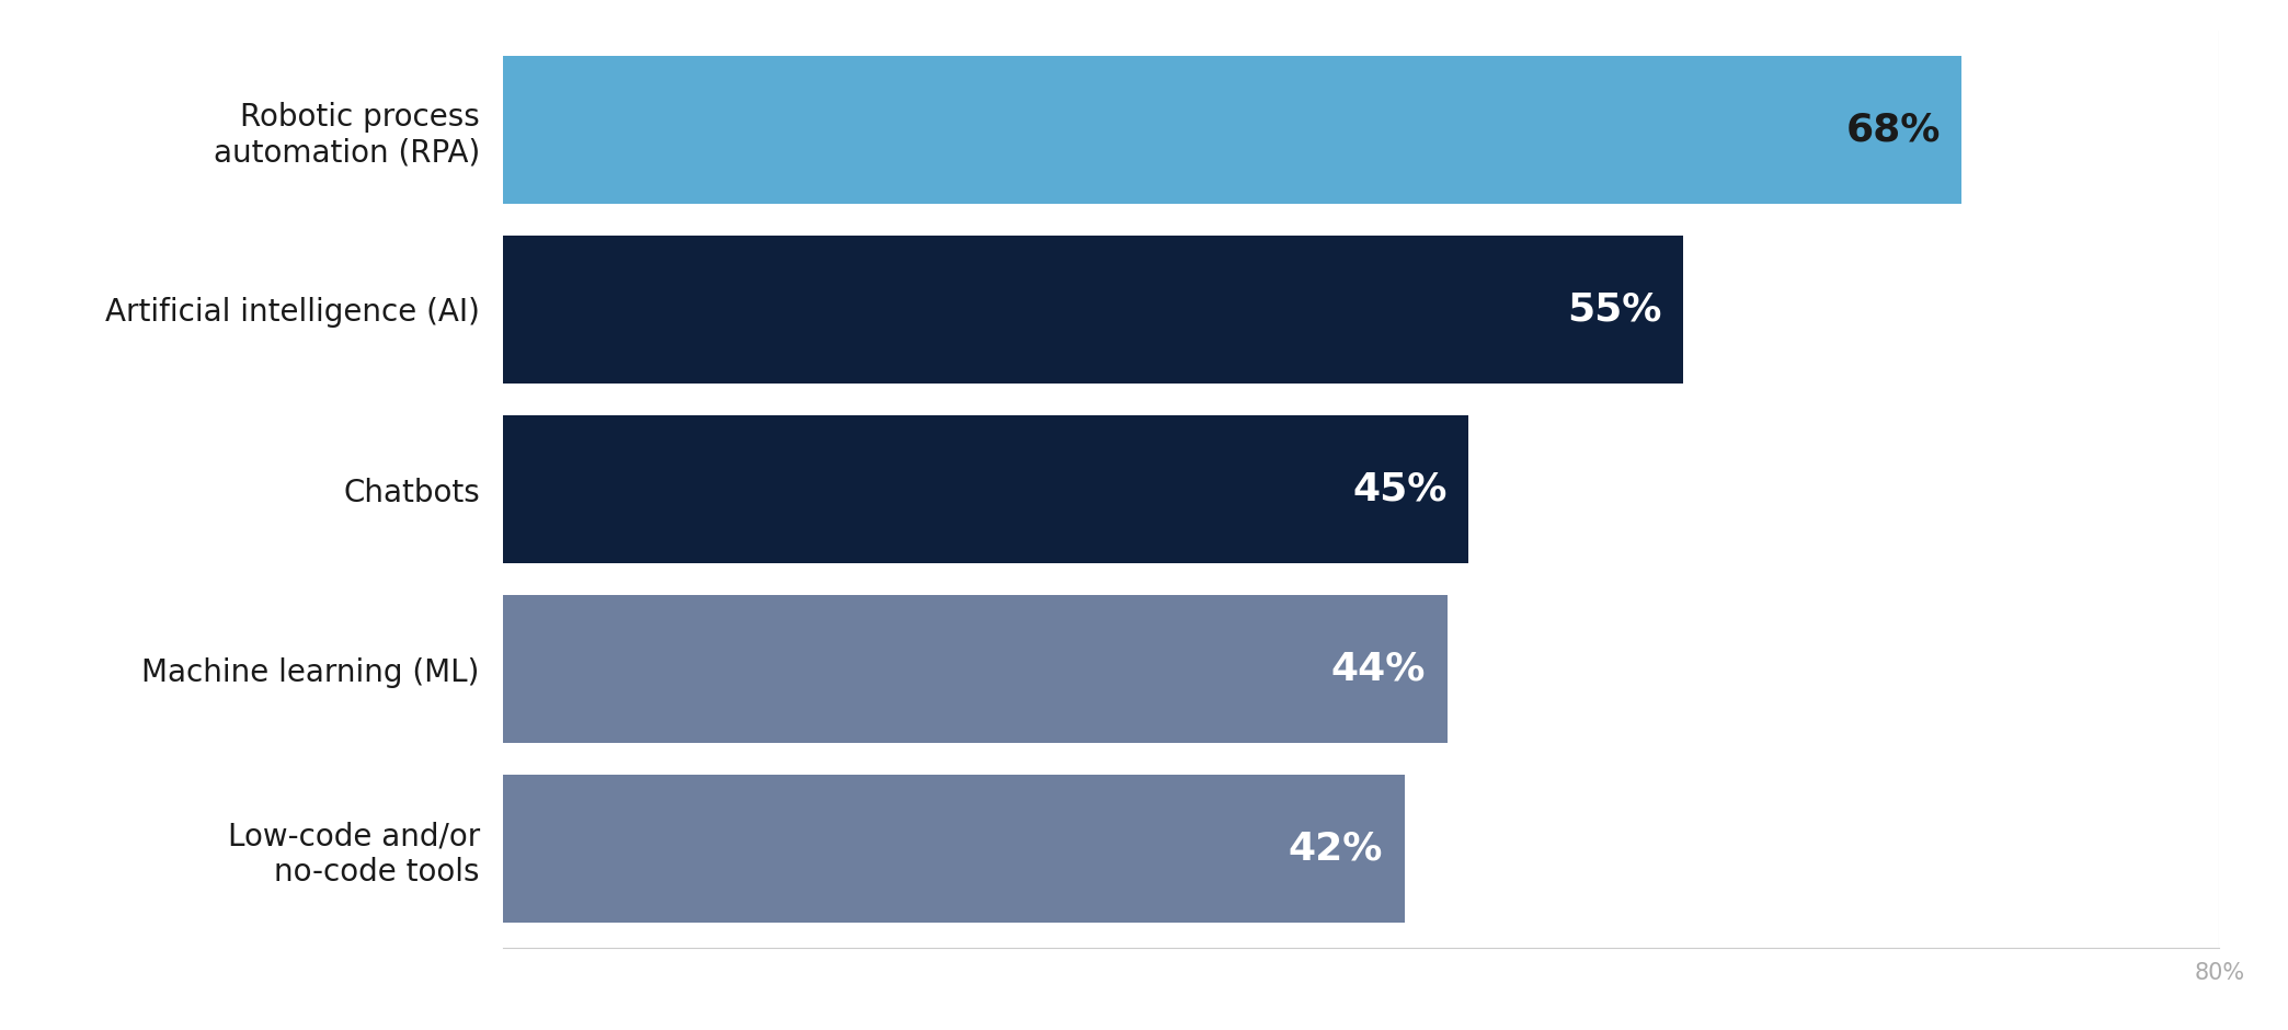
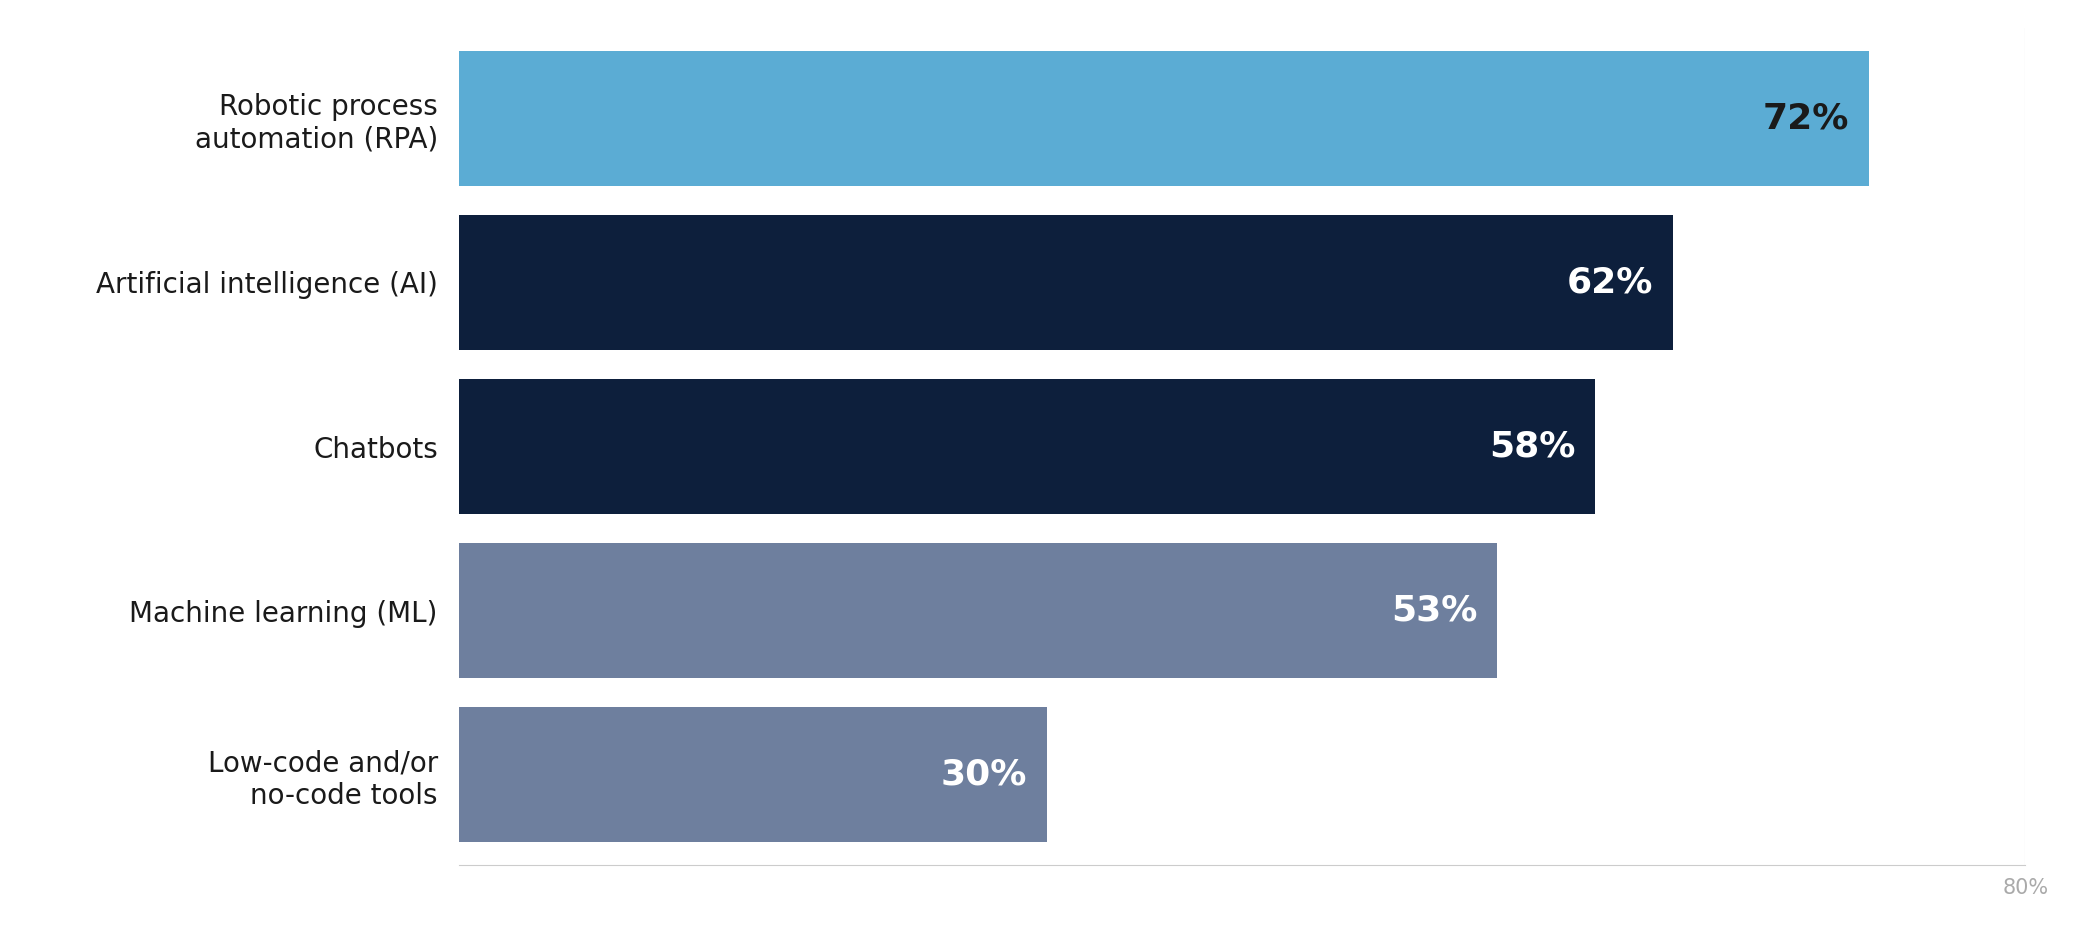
Robotic process automation (RPA): 68% -> 72%
Artificial intelligence (AI): 55% -> 62%
Chatbots: 45% -> 58%
Machine learning (ML): 44% -> 53%
Low-code and/or no-code tools: 42% -> 30%
